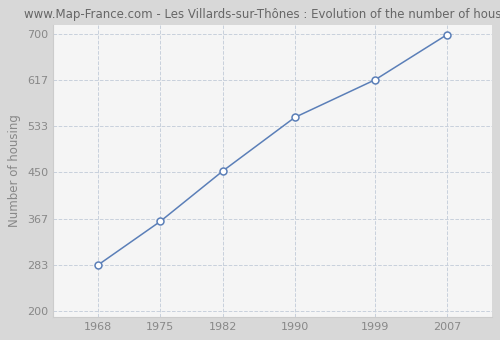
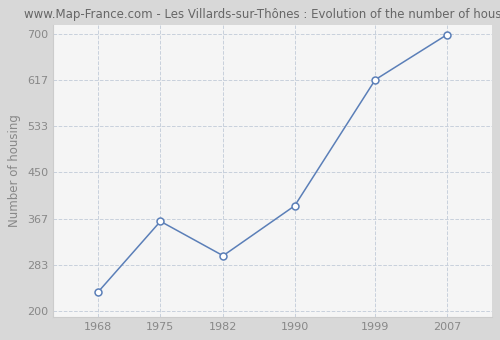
1968: 283 -> 234
1982: 453 -> 300
1990: 549 -> 390
